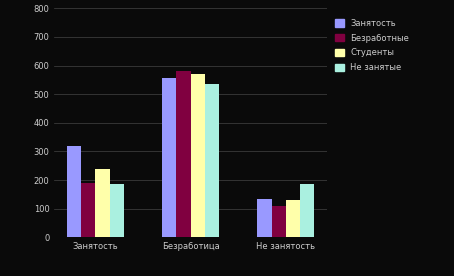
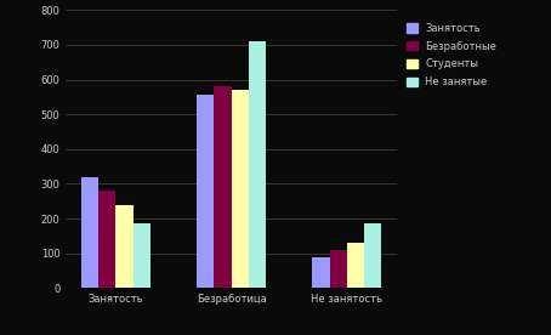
Безработные/Занятость: 190 -> 280
Не занятые/Безработица: 535 -> 710
Занятость/Не занятость: 135 -> 90
